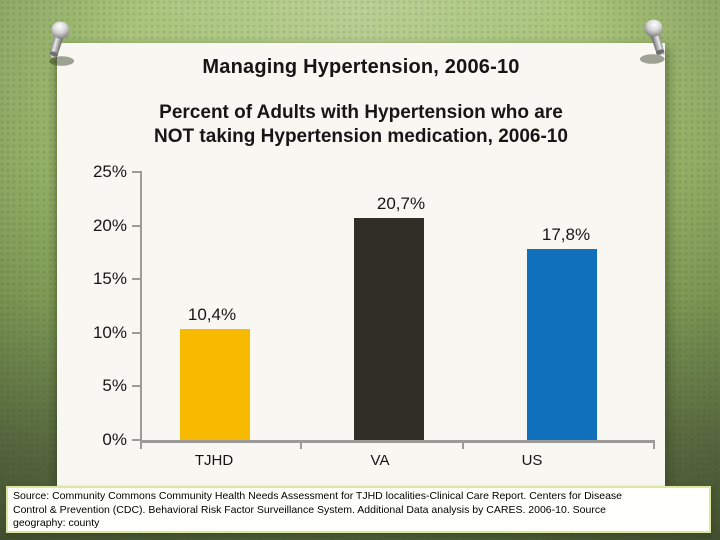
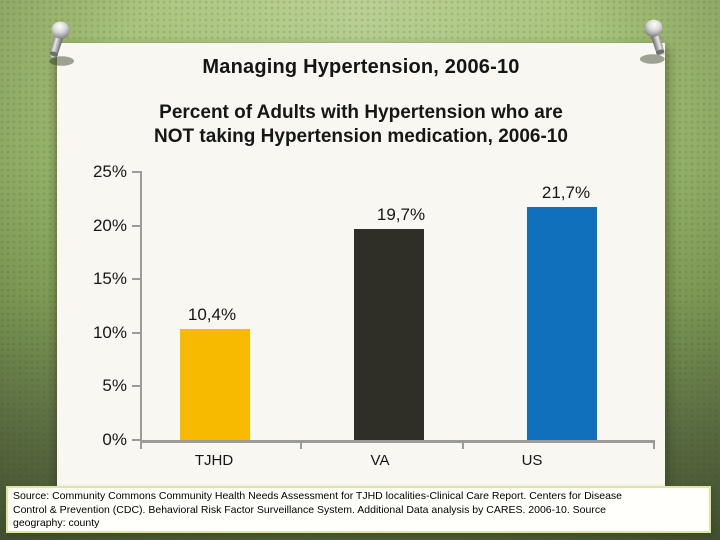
VA: 20,7% -> 19,7%
US: 17,8% -> 21,7%
